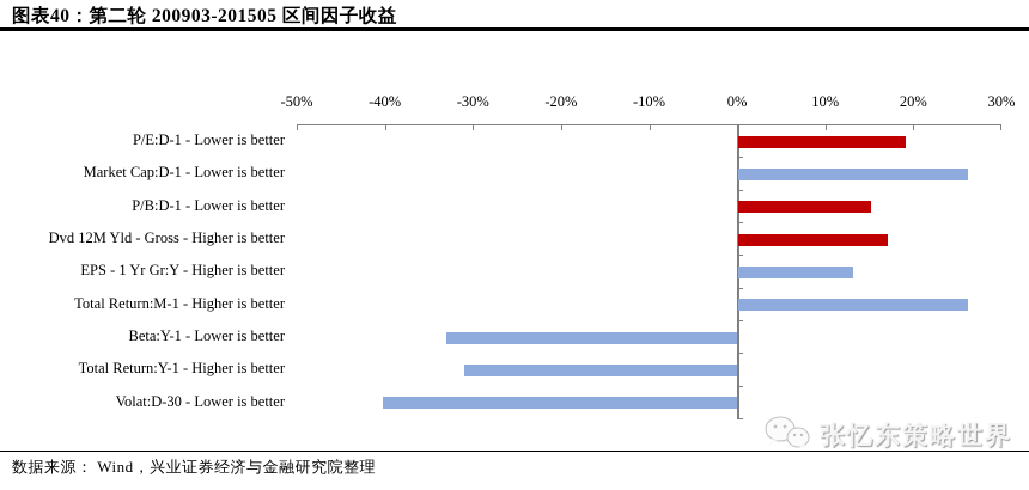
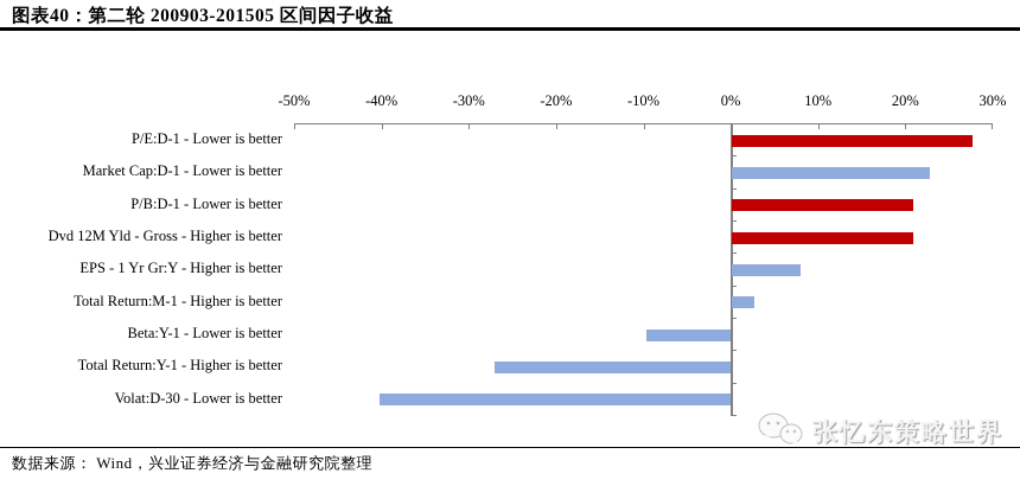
P/E:D-1 - Lower is better: 19% -> 28%
Market Cap:D-1 - Lower is better: 26% -> 23%
P/B:D-1 - Lower is better: 15% -> 21%
Dvd 12M Yld - Gross - Higher is better: 17% -> 21%
EPS - 1 Yr Gr:Y - Higher is better: 13% -> 8%
Total Return:M-1 - Higher is better: 26% -> 2%
Beta:Y-1 - Lower is better: -33% -> -10%
Total Return:Y-1 - Higher is better: -31% -> -27%
